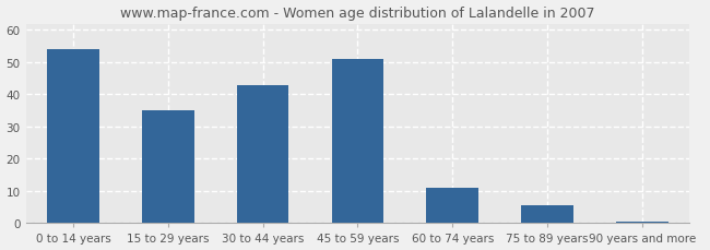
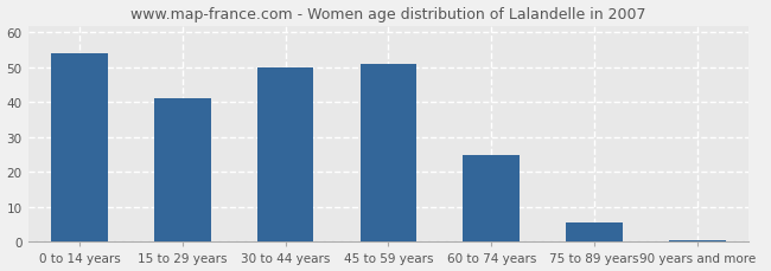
15 to 29 years: 35.0 -> 41.0
30 to 44 years: 43.0 -> 50.0
60 to 74 years: 11.0 -> 25.0
